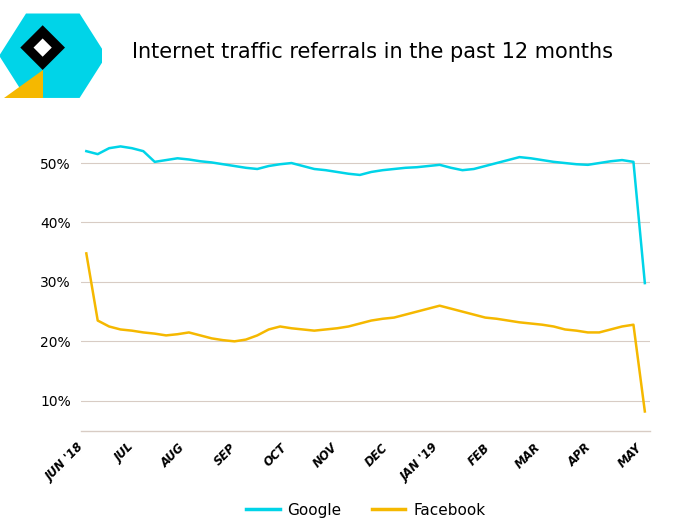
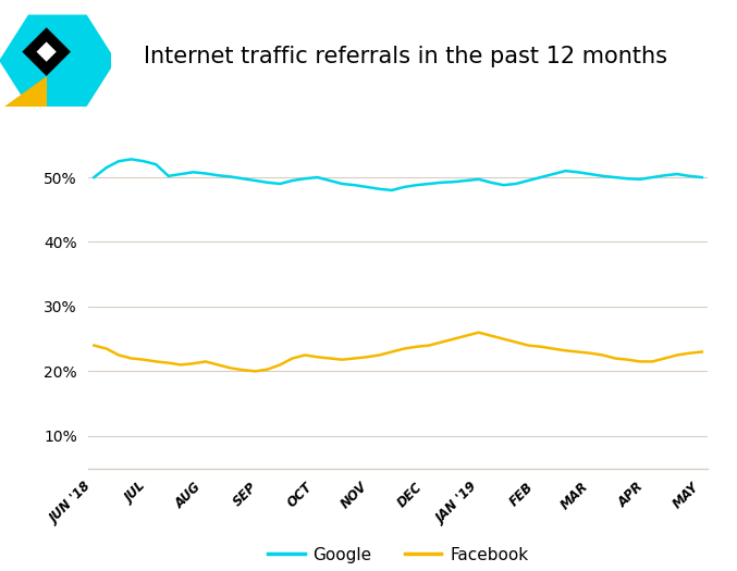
Google/JUN '18: 52.0% -> 50.0%
Facebook/JUN '18: 34.8% -> 24.0%
Google/MAY: 29.8% -> 50.0%
Facebook/MAY: 8.2% -> 23.0%
